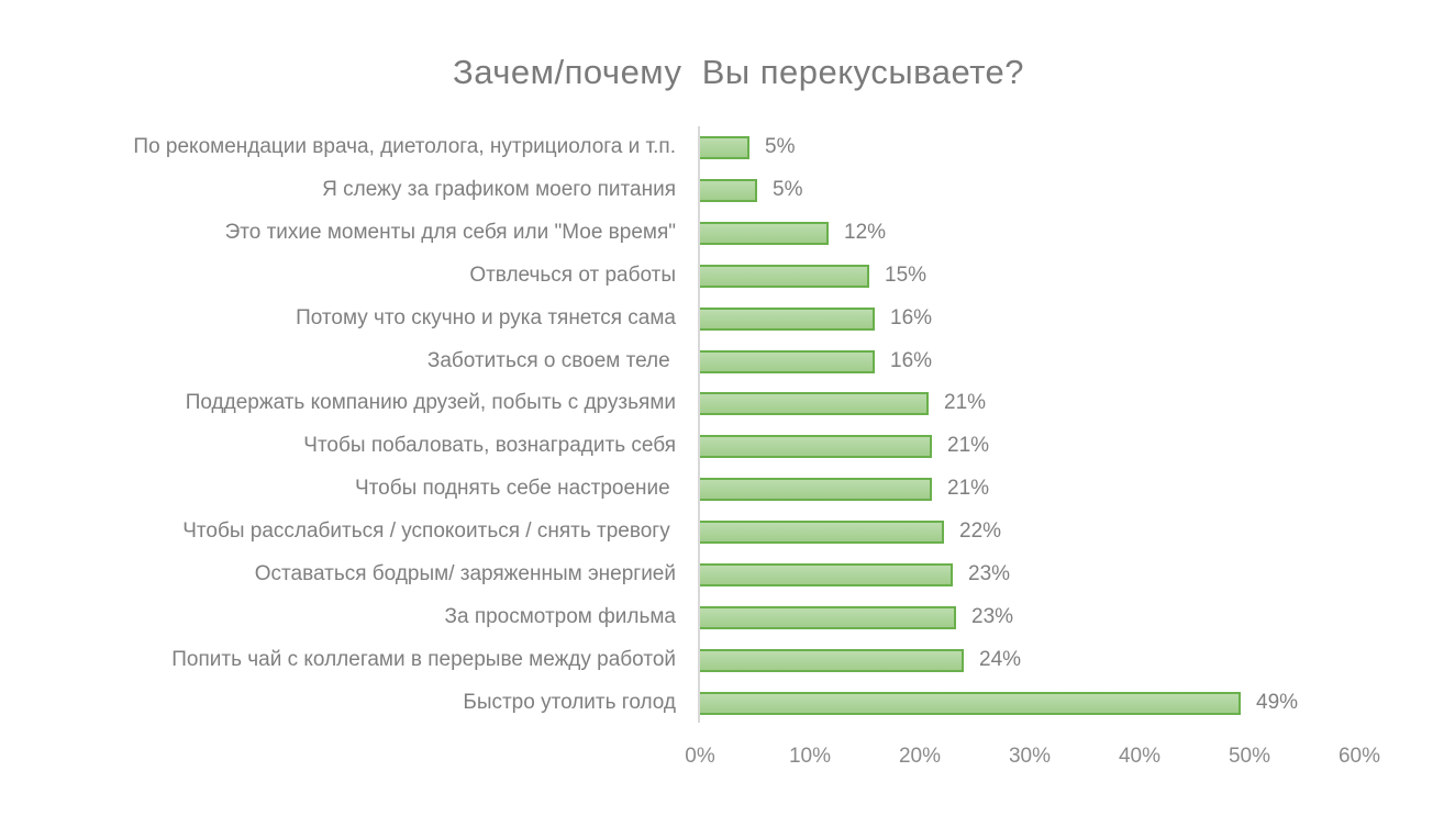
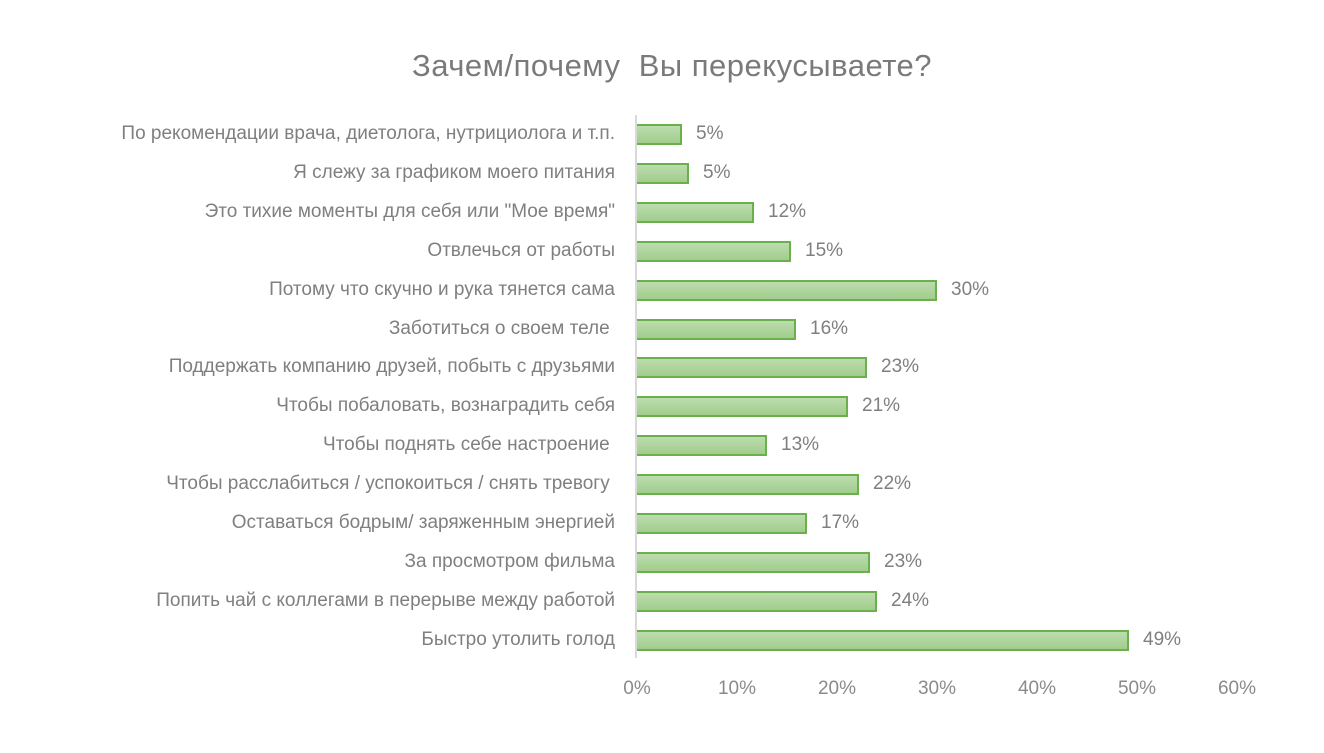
Потому что скучно и рука тянется сама: 16% -> 30%
Поддержать компанию друзей, побыть с друзьями: 21% -> 23%
Чтобы поднять себе настроение: 21% -> 13%
Оставаться бодрым/ заряженным энергией: 23% -> 17%
